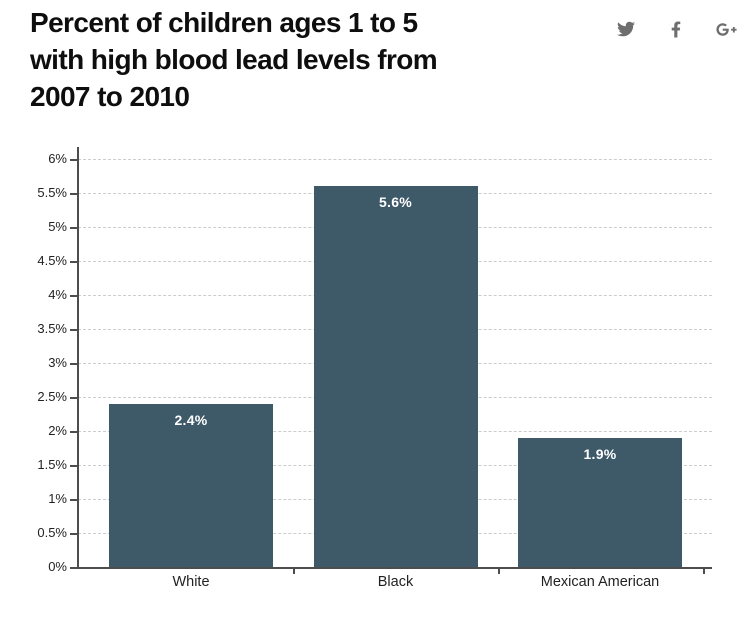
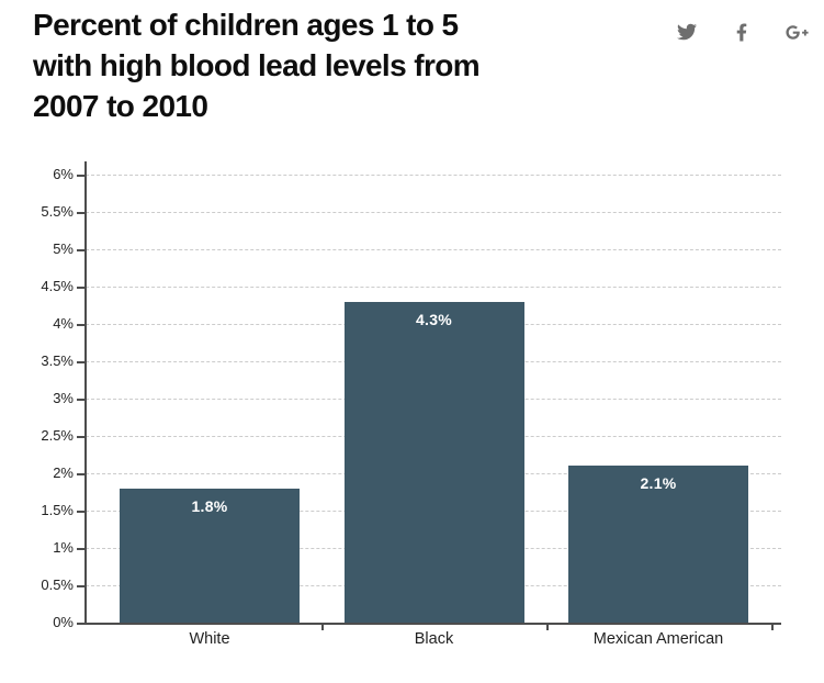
White: 2.4% -> 1.8%
Black: 5.6% -> 4.3%
Mexican American: 1.9% -> 2.1%
